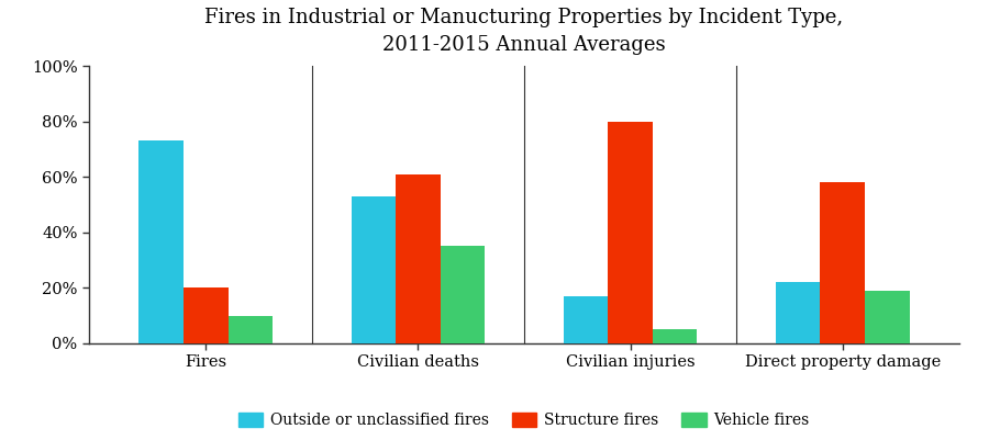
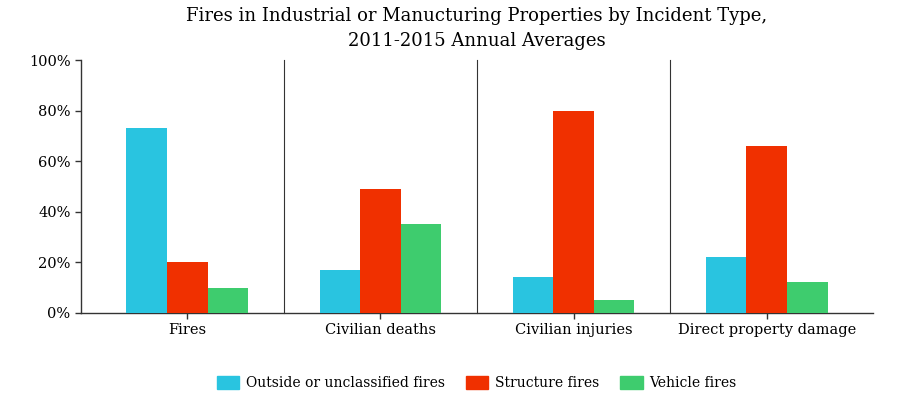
Outside or unclassified fires/Civilian deaths: 53% -> 17%
Structure fires/Civilian deaths: 61% -> 49%
Outside or unclassified fires/Civilian injuries: 17% -> 14%
Structure fires/Direct property damage: 58% -> 66%
Vehicle fires/Direct property damage: 19% -> 12%
